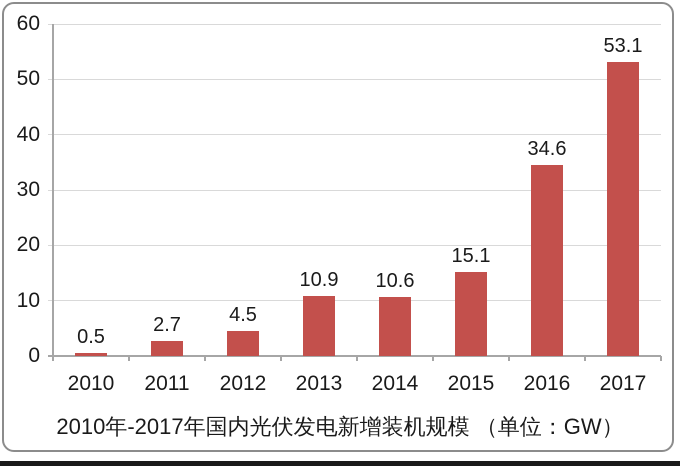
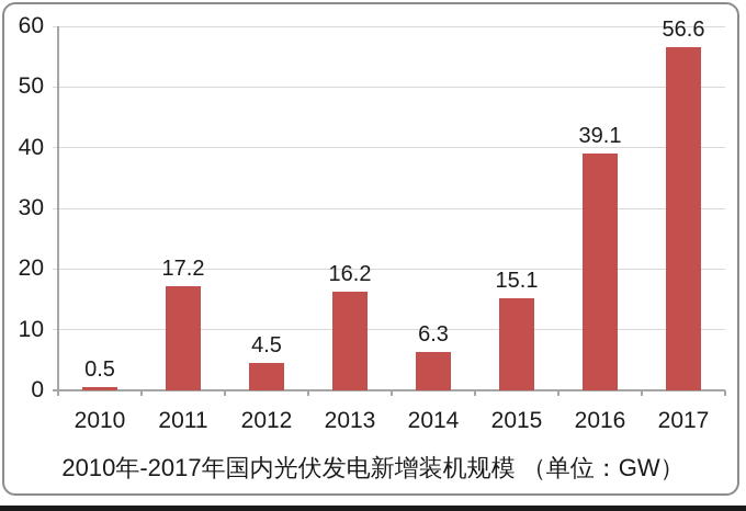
2011: 2.7 -> 17.2
2013: 10.9 -> 16.2
2014: 10.6 -> 6.3
2016: 34.6 -> 39.1
2017: 53.1 -> 56.6
